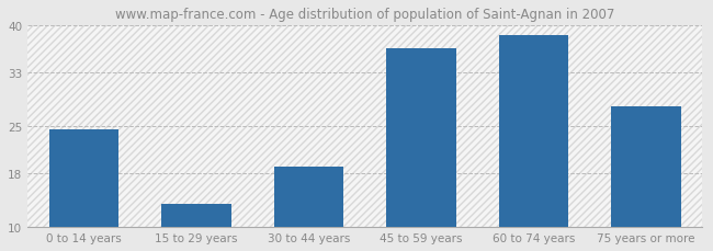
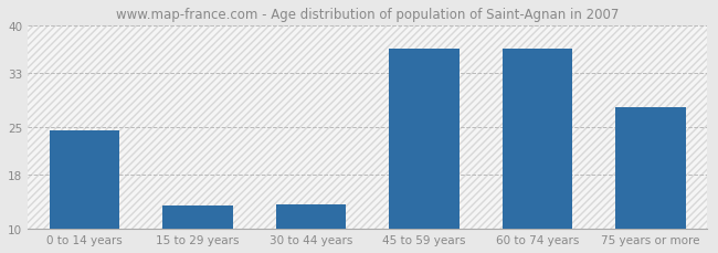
30 to 44 years: 19.0 -> 13.6
60 to 74 years: 38.5 -> 36.6
